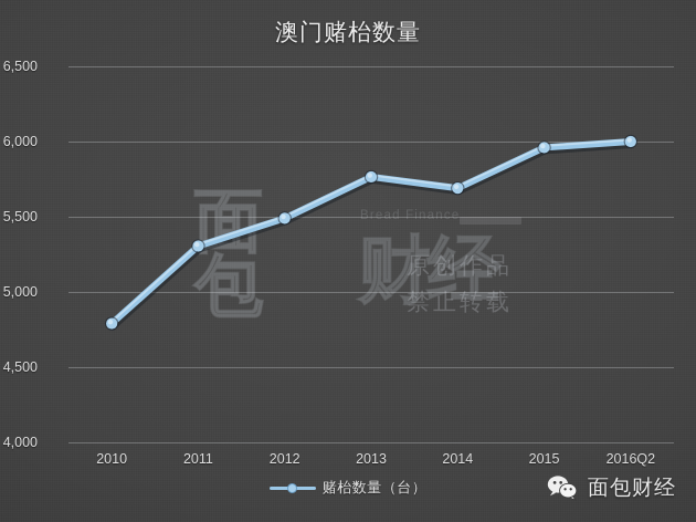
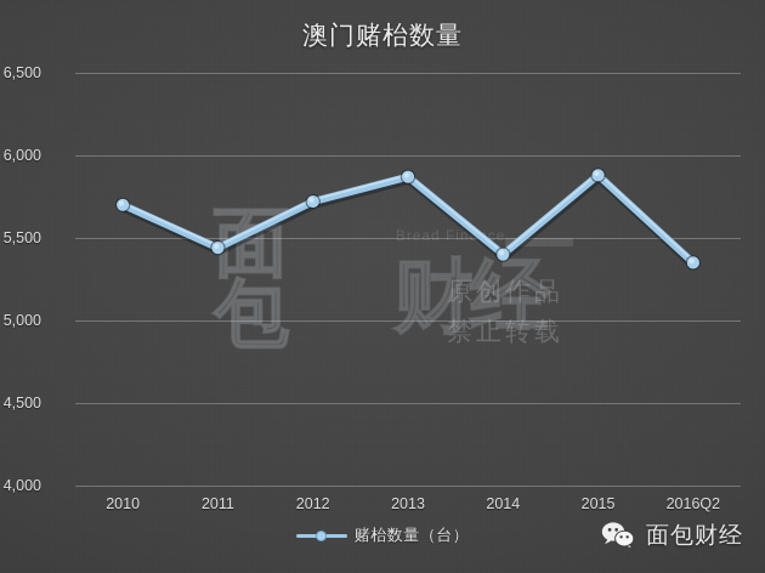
2010: 4790 -> 5700
2011: 5300 -> 5440
2012: 5490 -> 5720
2013: 5760 -> 5870
2014: 5690 -> 5400
2015: 5960 -> 5880
2016Q2: 6000 -> 5350
